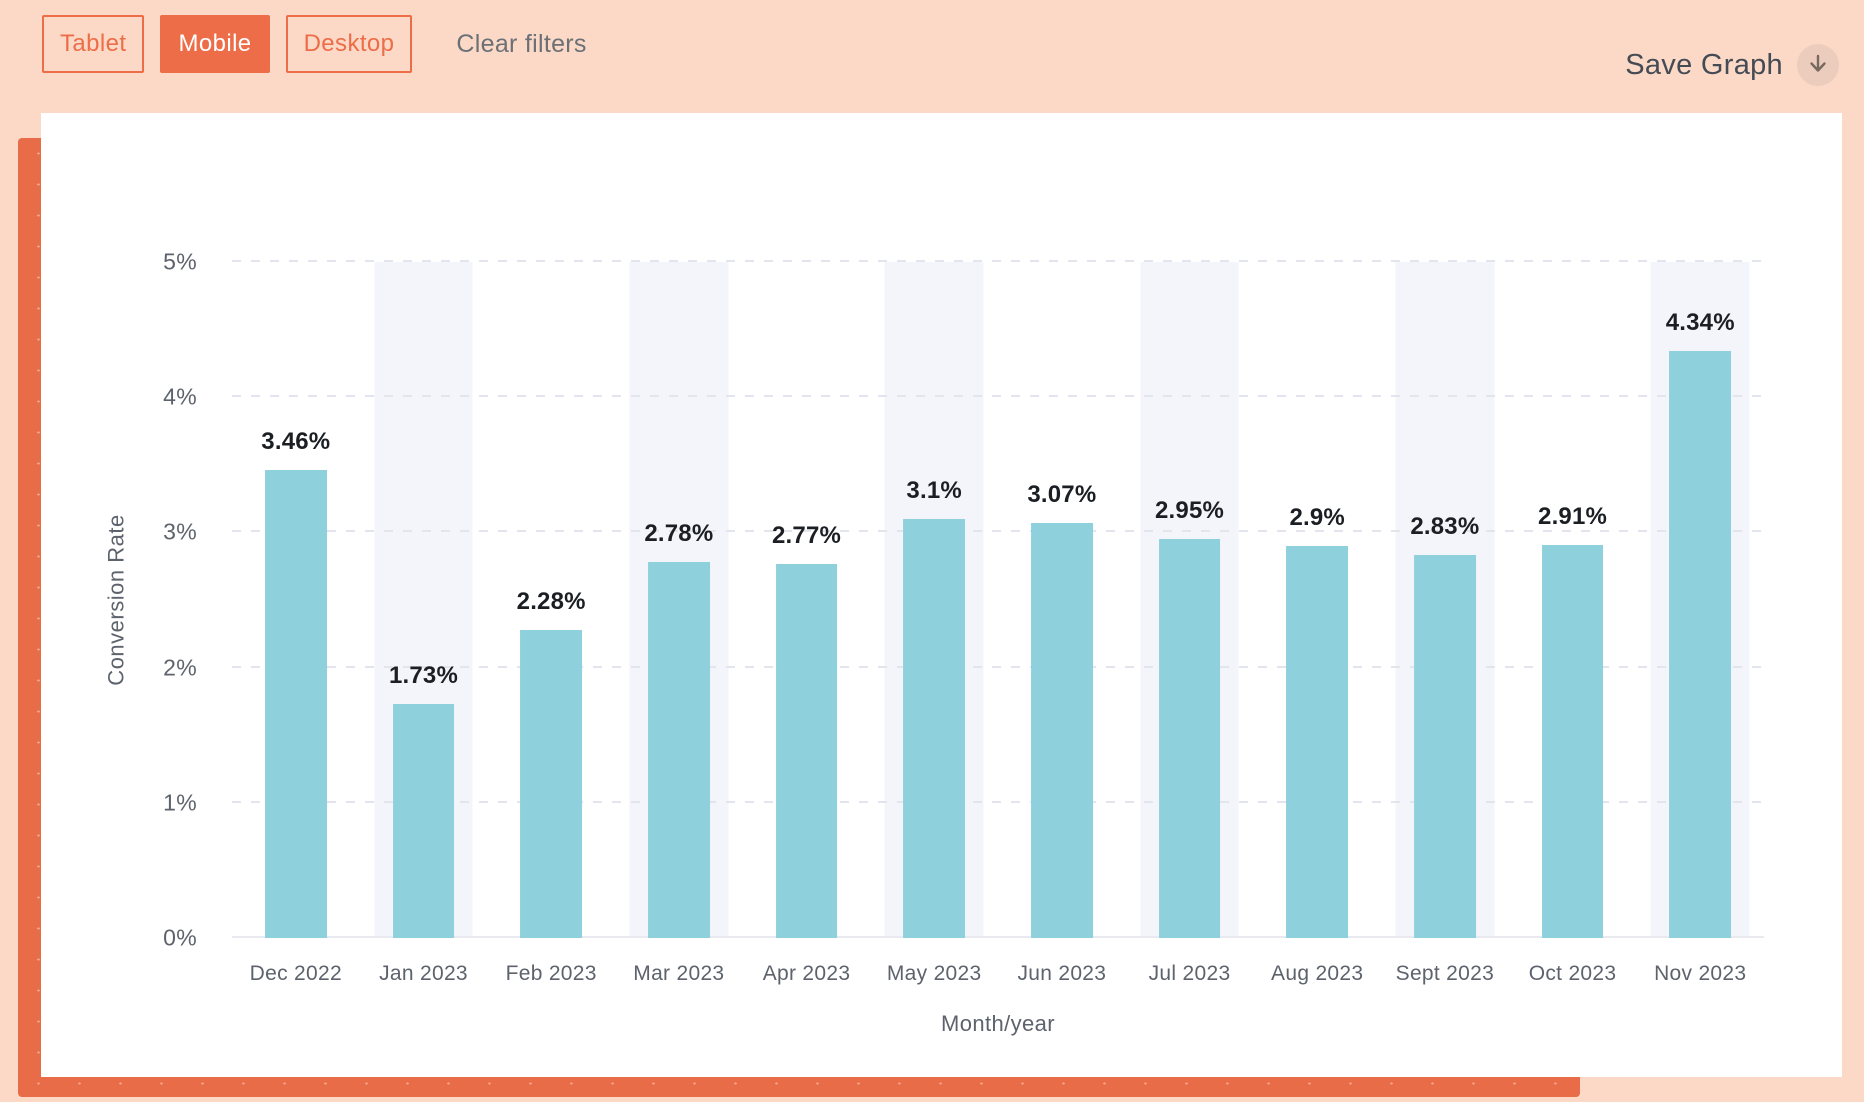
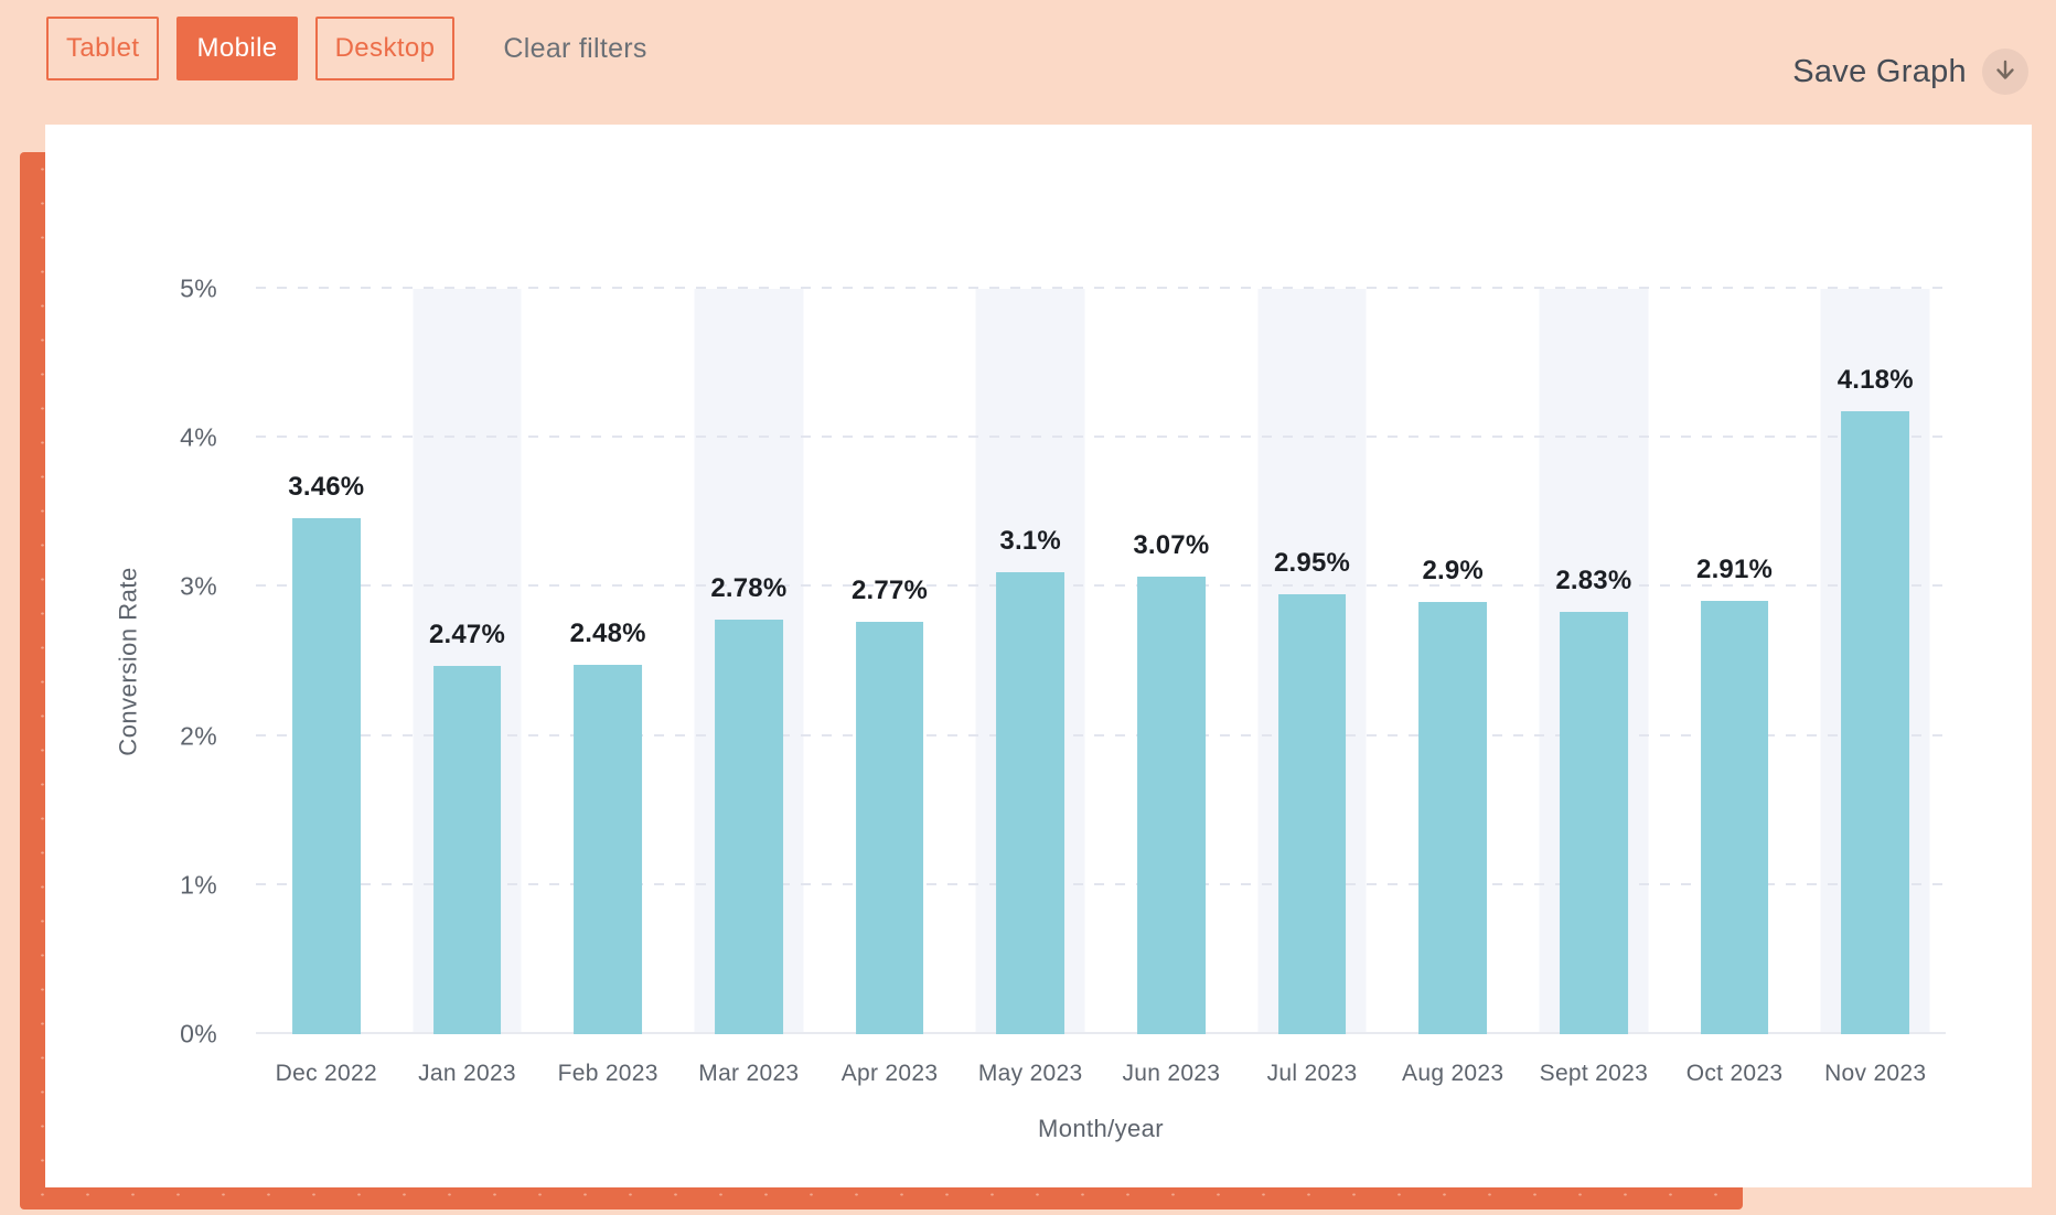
Jan 2023: 1.73% -> 2.47%
Feb 2023: 2.28% -> 2.48%
Nov 2023: 4.34% -> 4.18%
